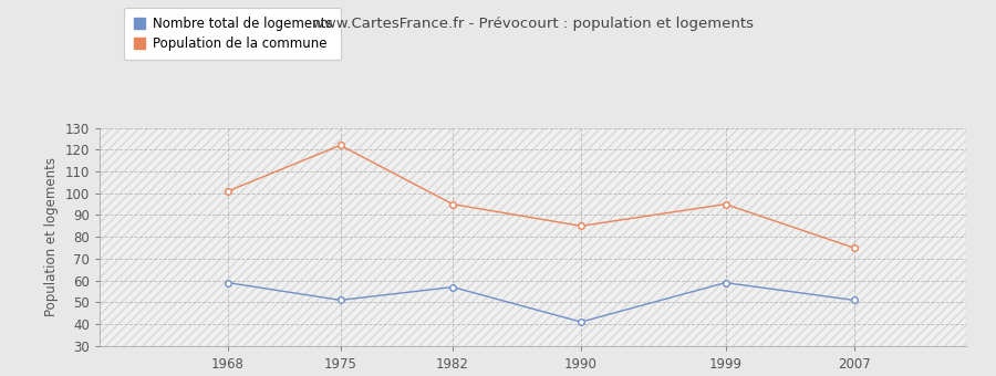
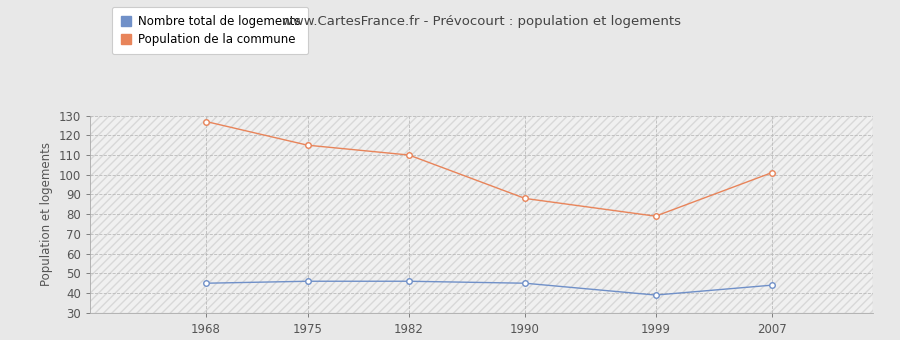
Nombre total de logements/1968: 59 -> 45
Population de la commune/1968: 101 -> 127
Nombre total de logements/1975: 51 -> 46
Population de la commune/1975: 122 -> 115
Nombre total de logements/1982: 57 -> 46
Population de la commune/1982: 95 -> 110
Nombre total de logements/1990: 41 -> 45
Population de la commune/1990: 85 -> 88
Nombre total de logements/1999: 59 -> 39
Population de la commune/1999: 95 -> 79
Nombre total de logements/2007: 51 -> 44
Population de la commune/2007: 75 -> 101
